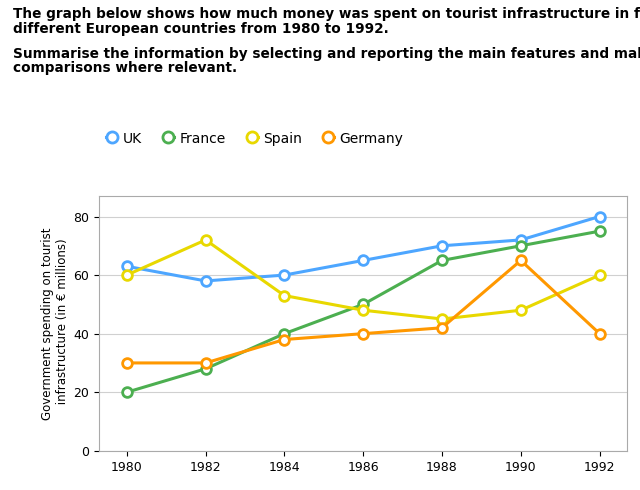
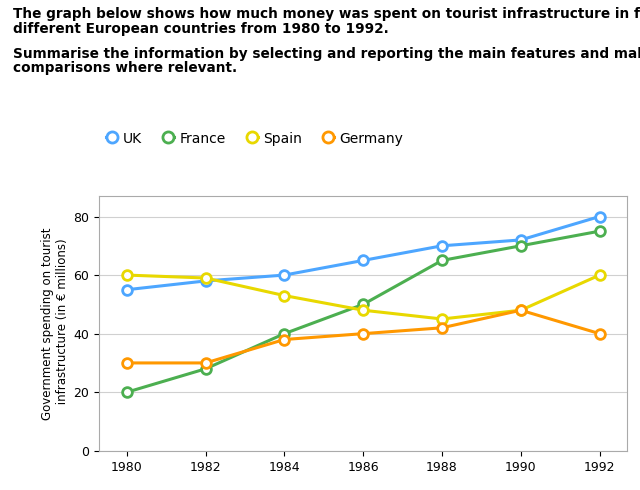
UK/1980: 63 -> 55
Spain/1982: 72 -> 59
Germany/1990: 65 -> 48
